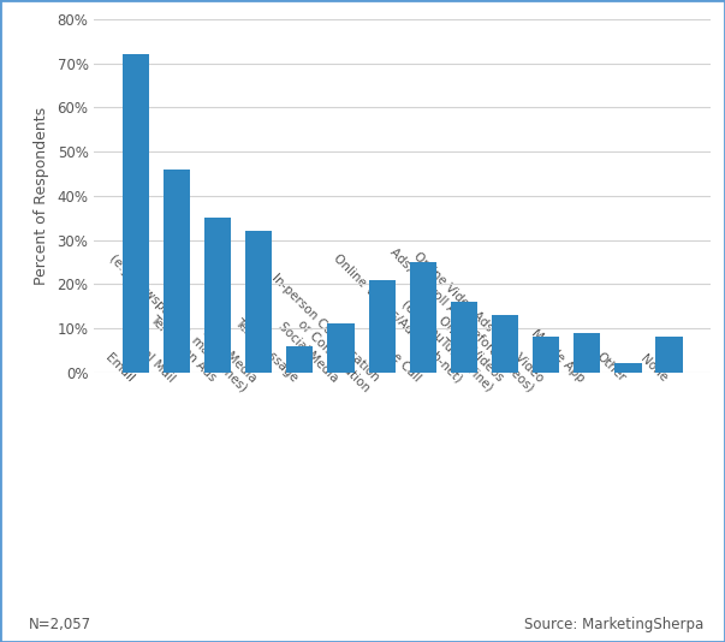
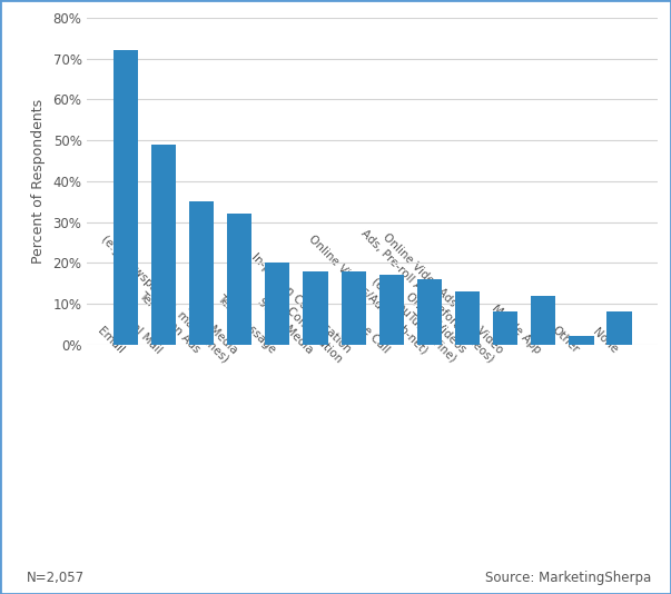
Postal Mail: 46% -> 49%
Text Message: 6% -> 20%
Social Media: 11% -> 18%
In-person Conversation or Consultation: 21% -> 18%
Phone Call: 25% -> 17%
Mobile App: 9% -> 12%
